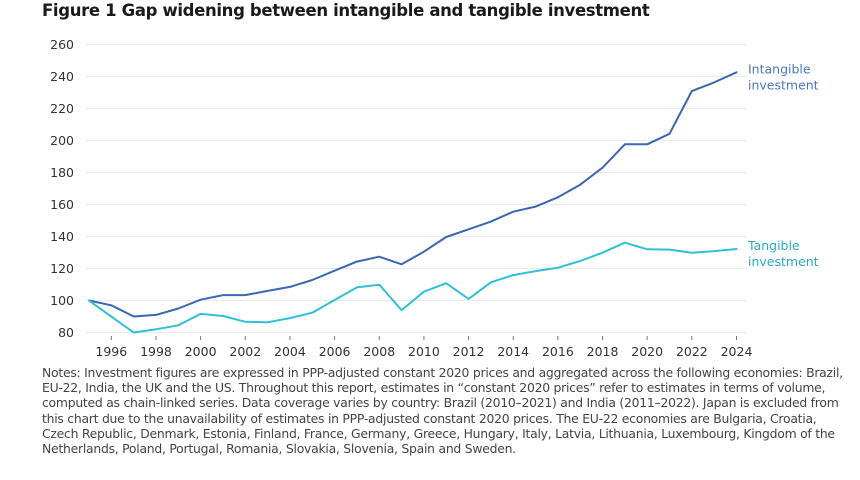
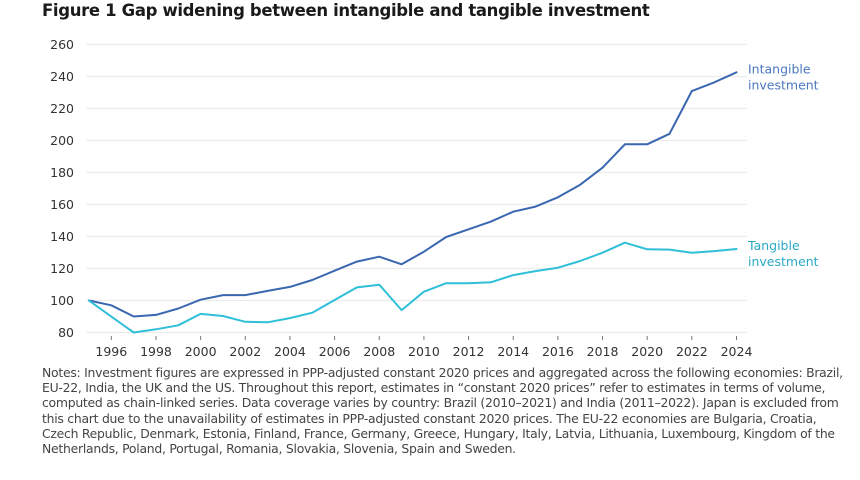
Tangible investment/2012: 101 -> 111
